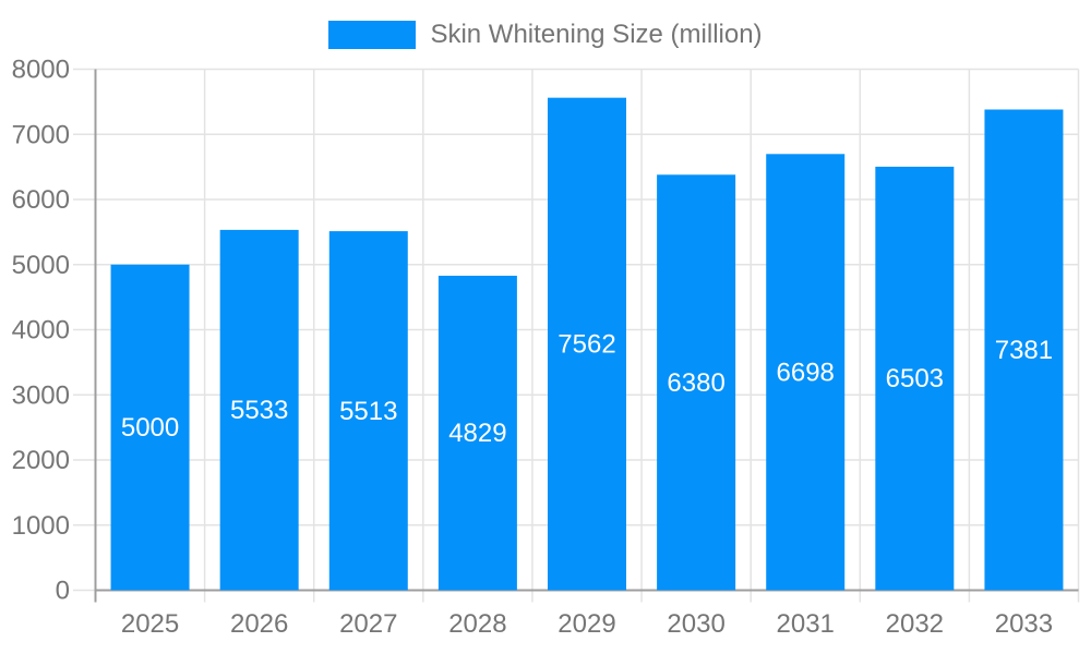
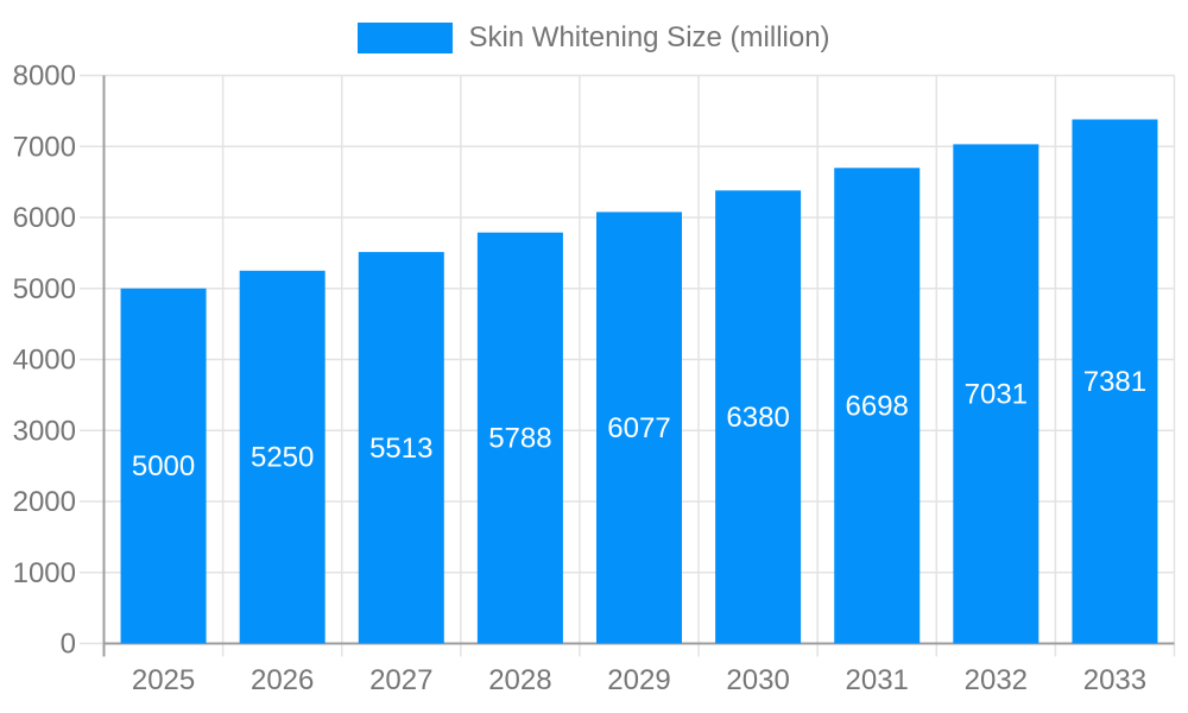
2026: 5533 -> 5250
2028: 4829 -> 5788
2029: 7562 -> 6077
2032: 6503 -> 7031
